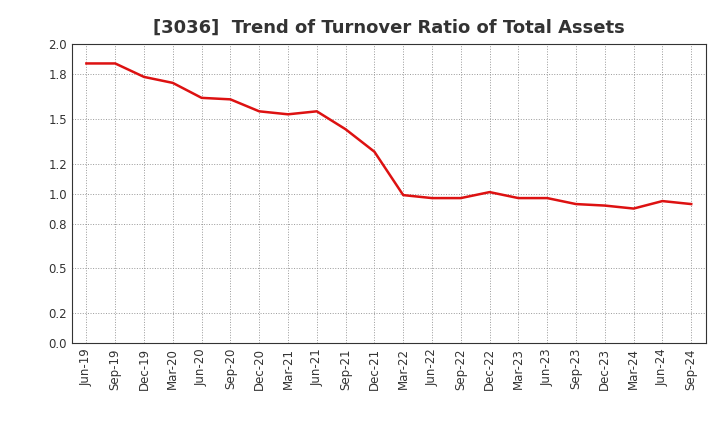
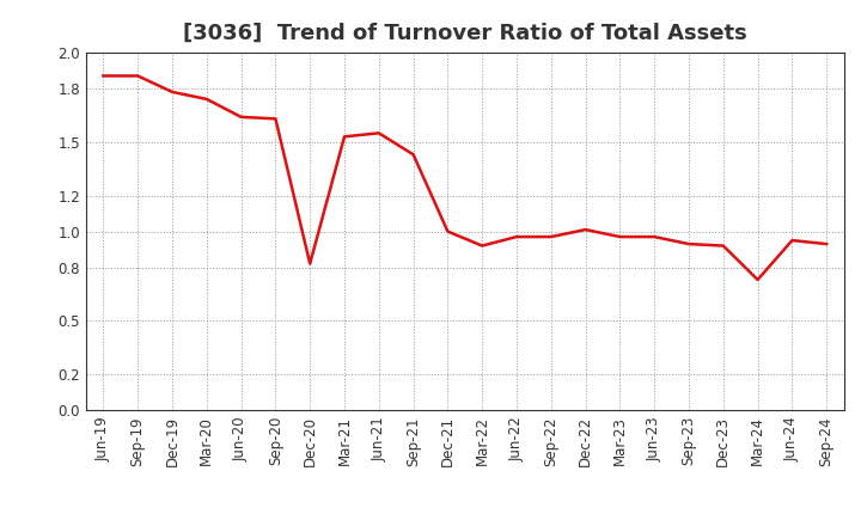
Dec-20: 1.55 -> 0.82
Dec-21: 1.28 -> 1.00
Mar-22: 0.99 -> 0.92
Mar-24: 0.90 -> 0.73
